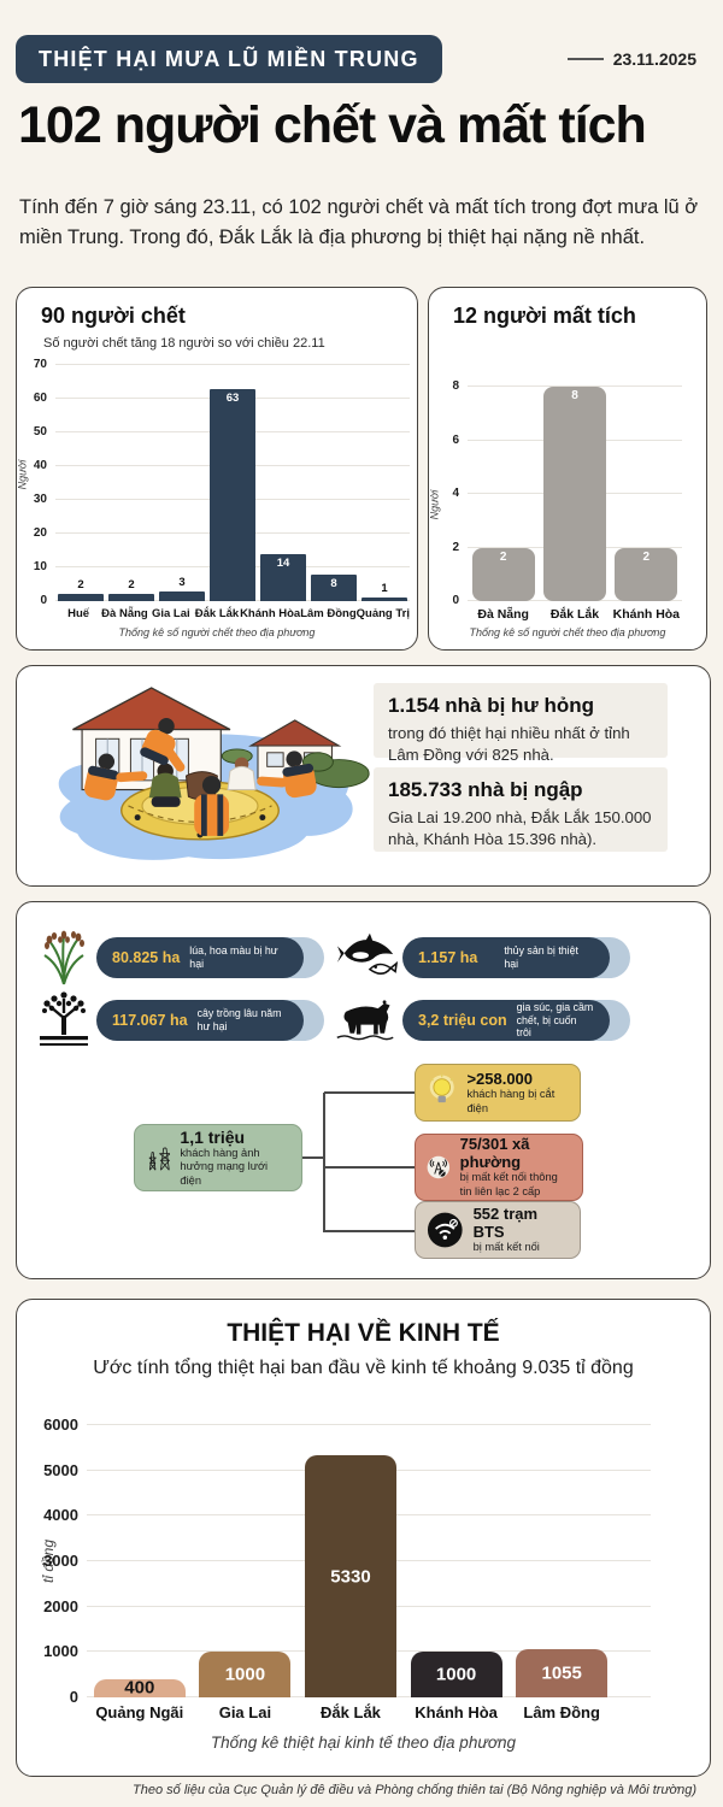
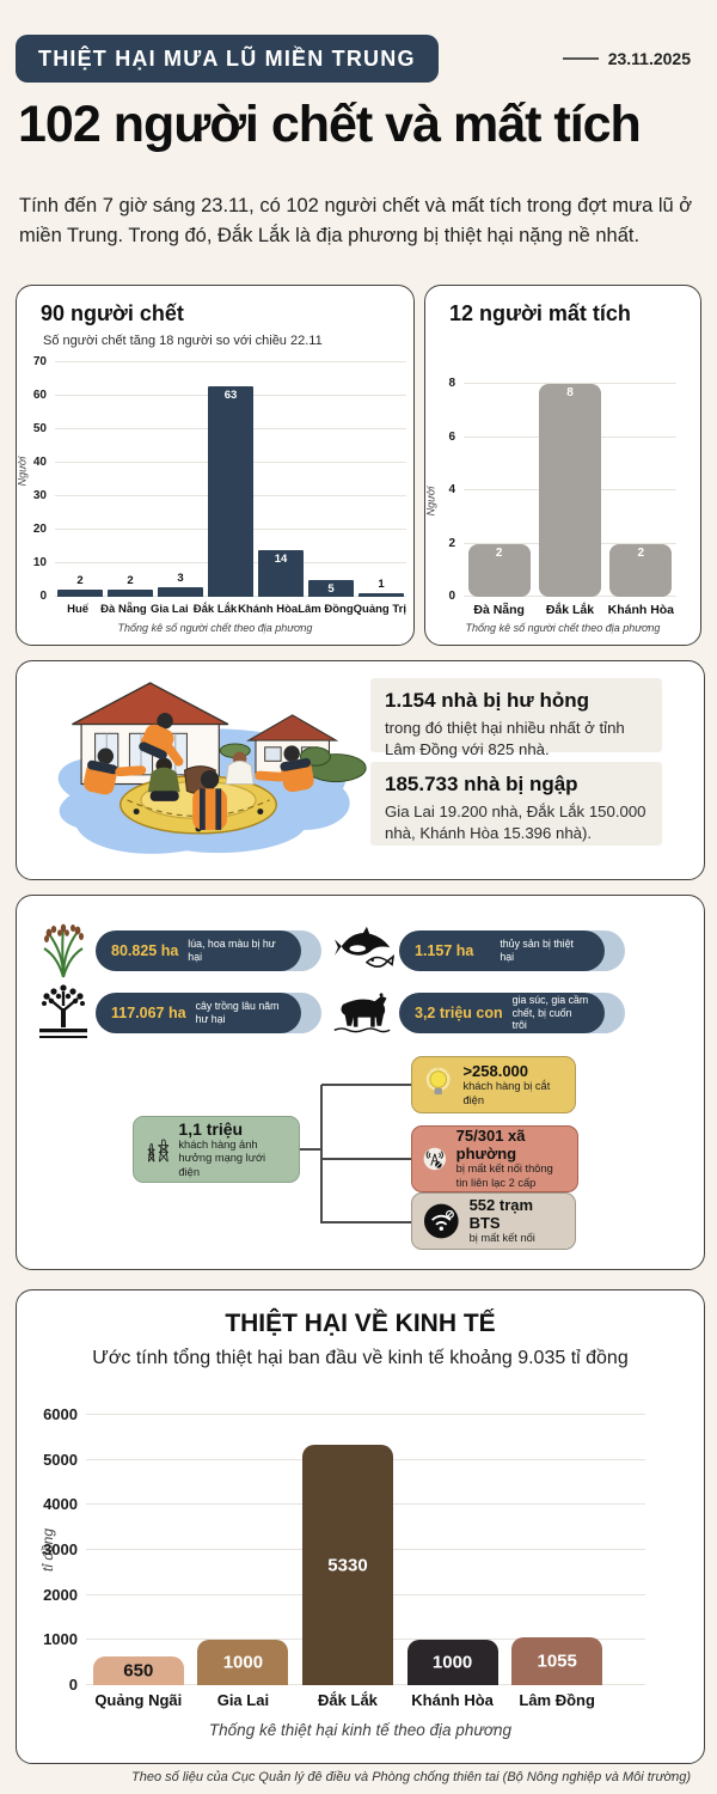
90 người chết/Lâm Đồng: 8 -> 5
THIỆT HẠI VỀ KINH TẾ/Quảng Ngãi: 400 -> 650
